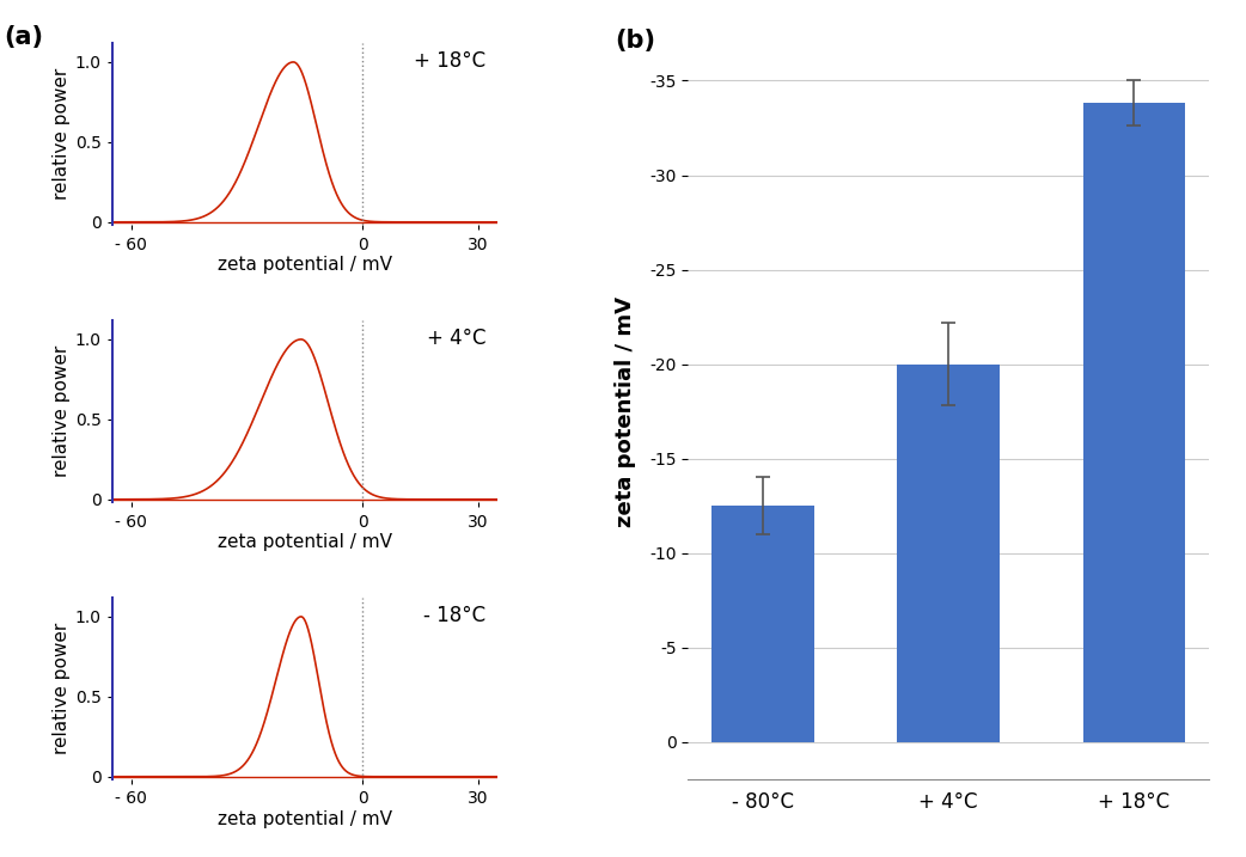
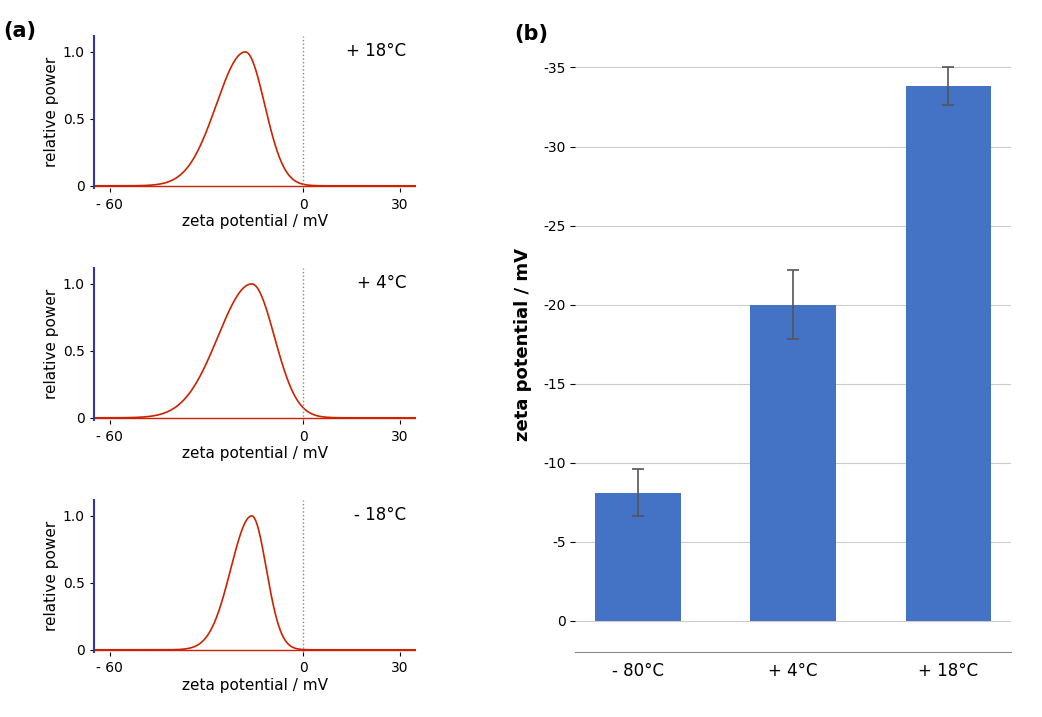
- 80°C: -12.5 -> -8.1
